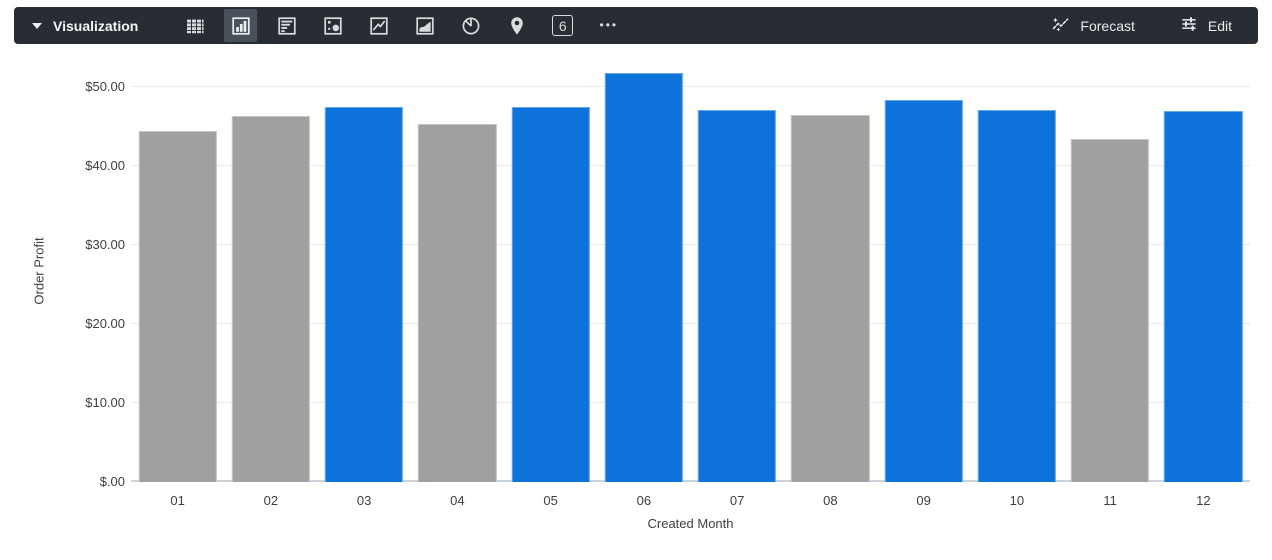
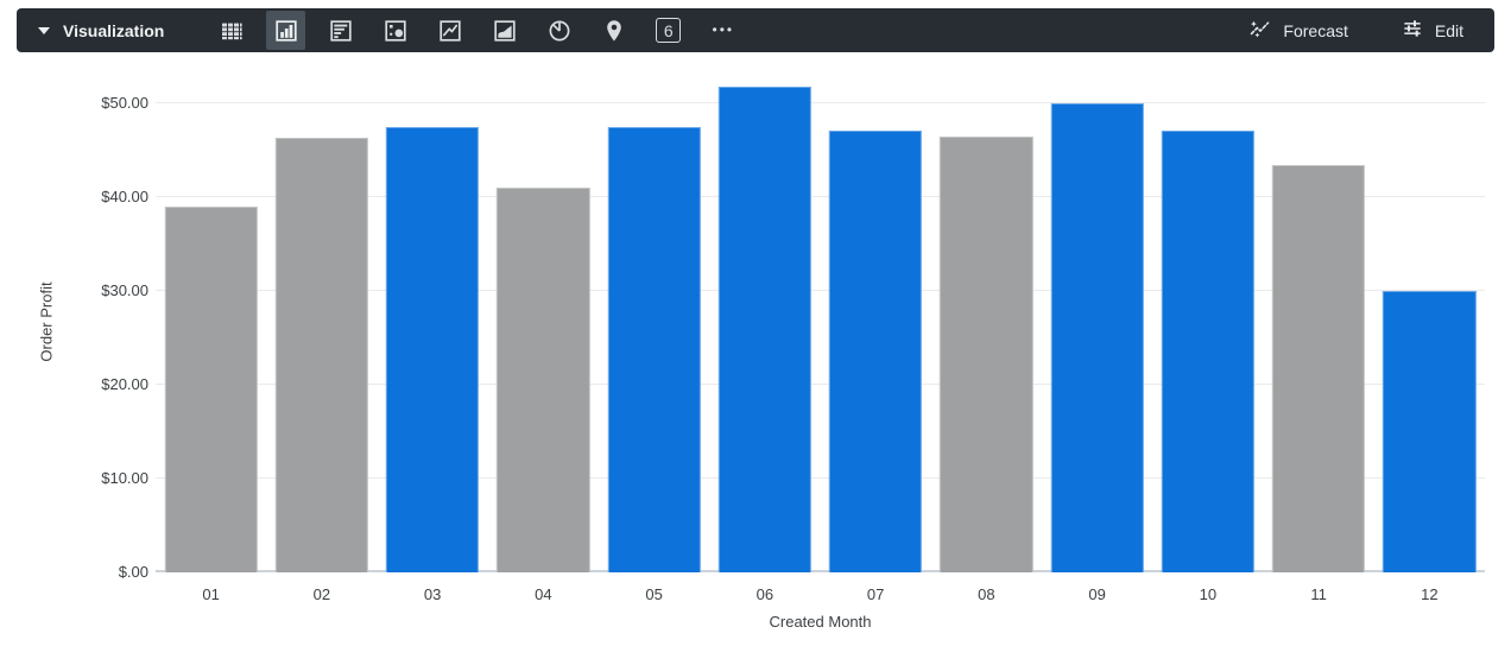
01: $44 -> $39
04: $45 -> $41
09: $48 -> $50
12: $47 -> $30
